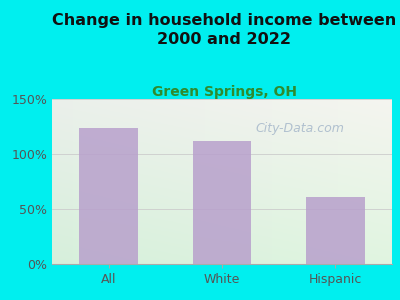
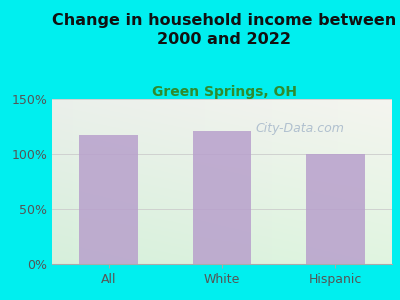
All: 124% -> 117%
White: 112% -> 121%
Hispanic: 61% -> 100%
